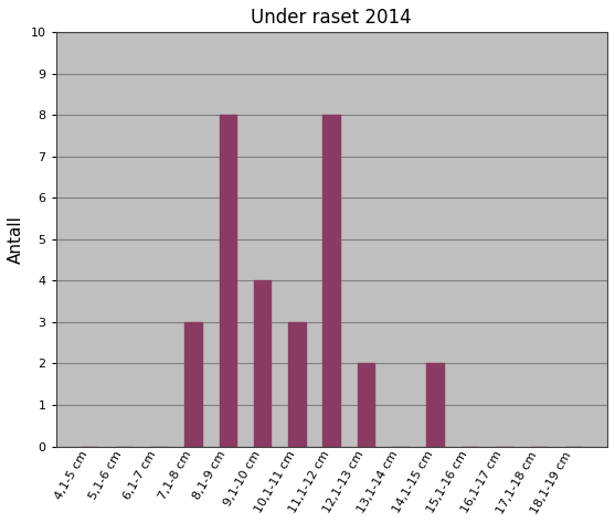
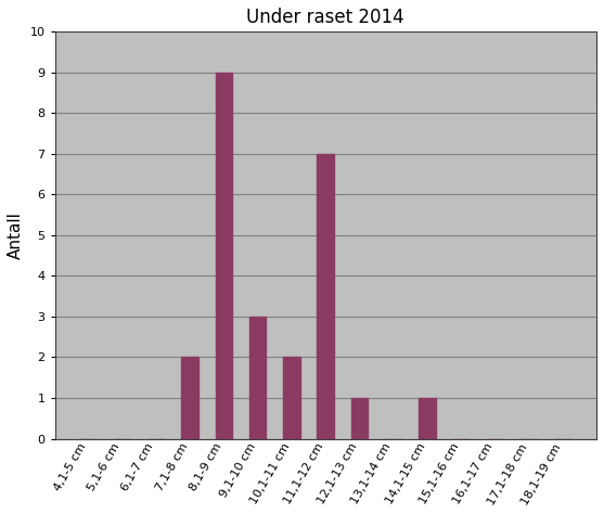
7,1-8 cm: 3 -> 2
8,1-9 cm: 8 -> 9
9,1-10 cm: 4 -> 3
10,1-11 cm: 3 -> 2
11,1-12 cm: 8 -> 7
12,1-13 cm: 2 -> 1
14,1-15 cm: 2 -> 1
